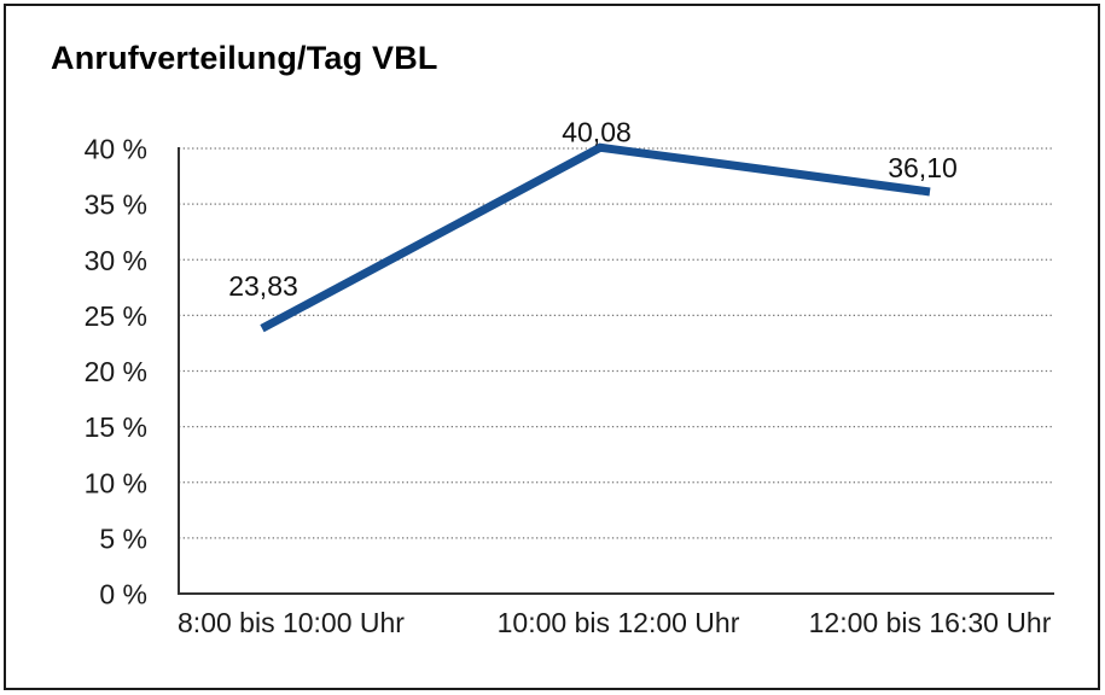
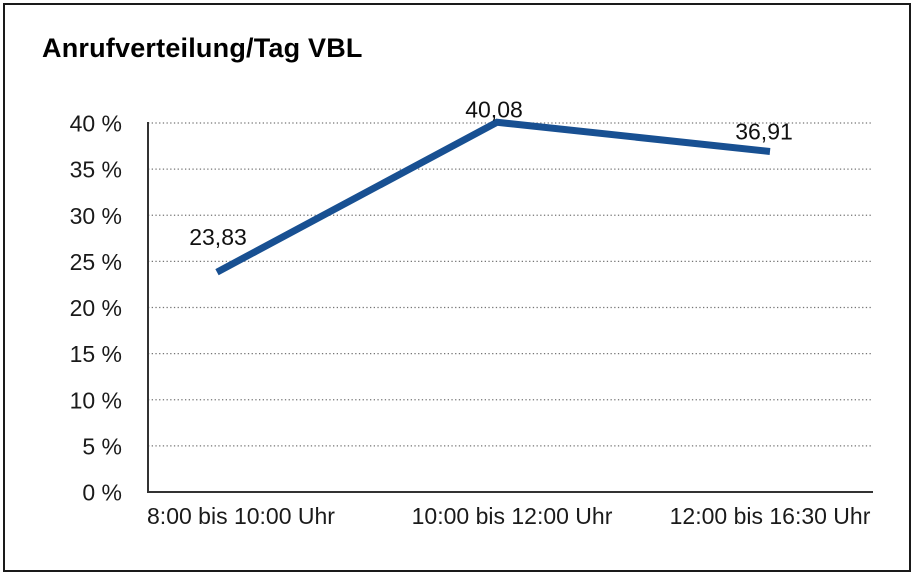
12:00 bis 16:30 Uhr: 36,10 -> 36,91
